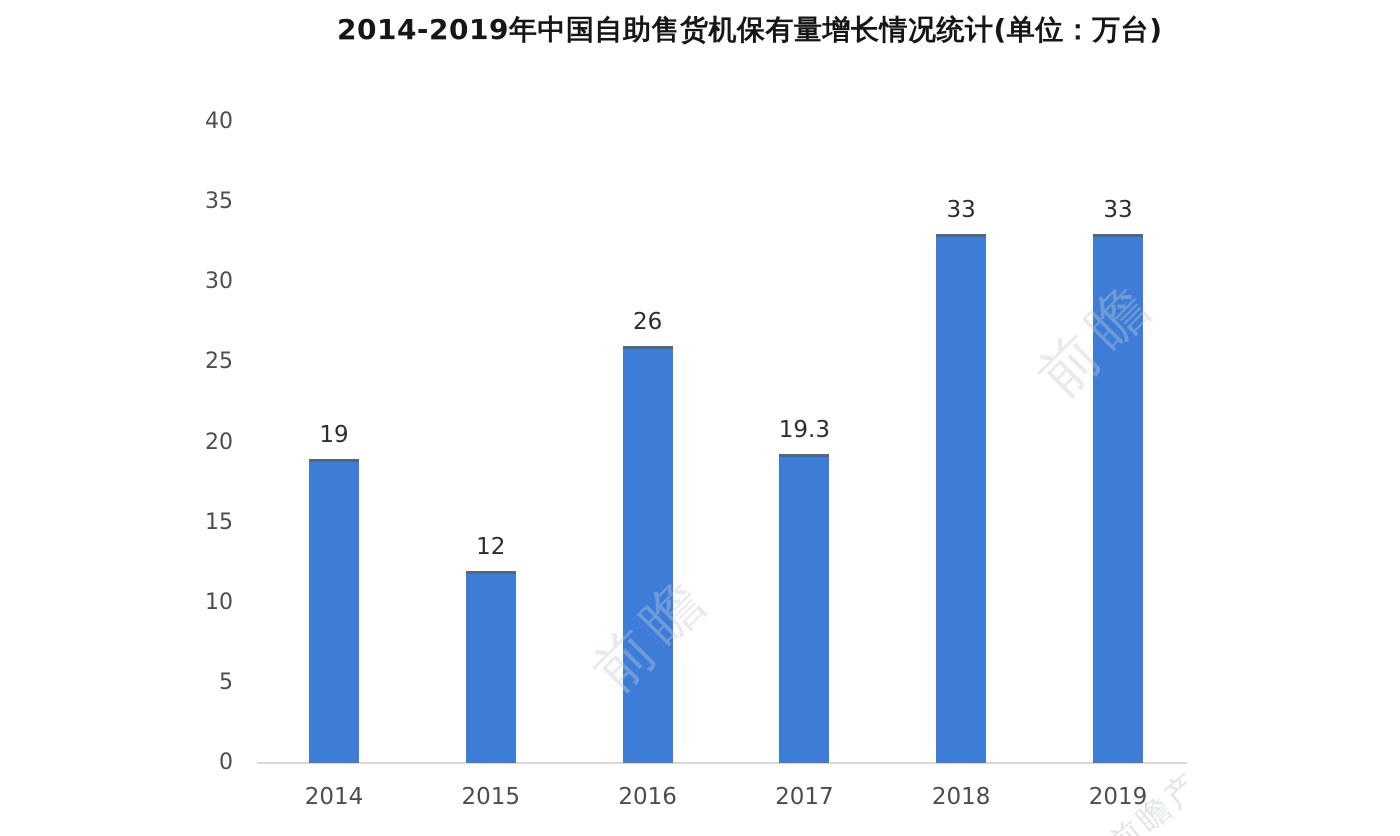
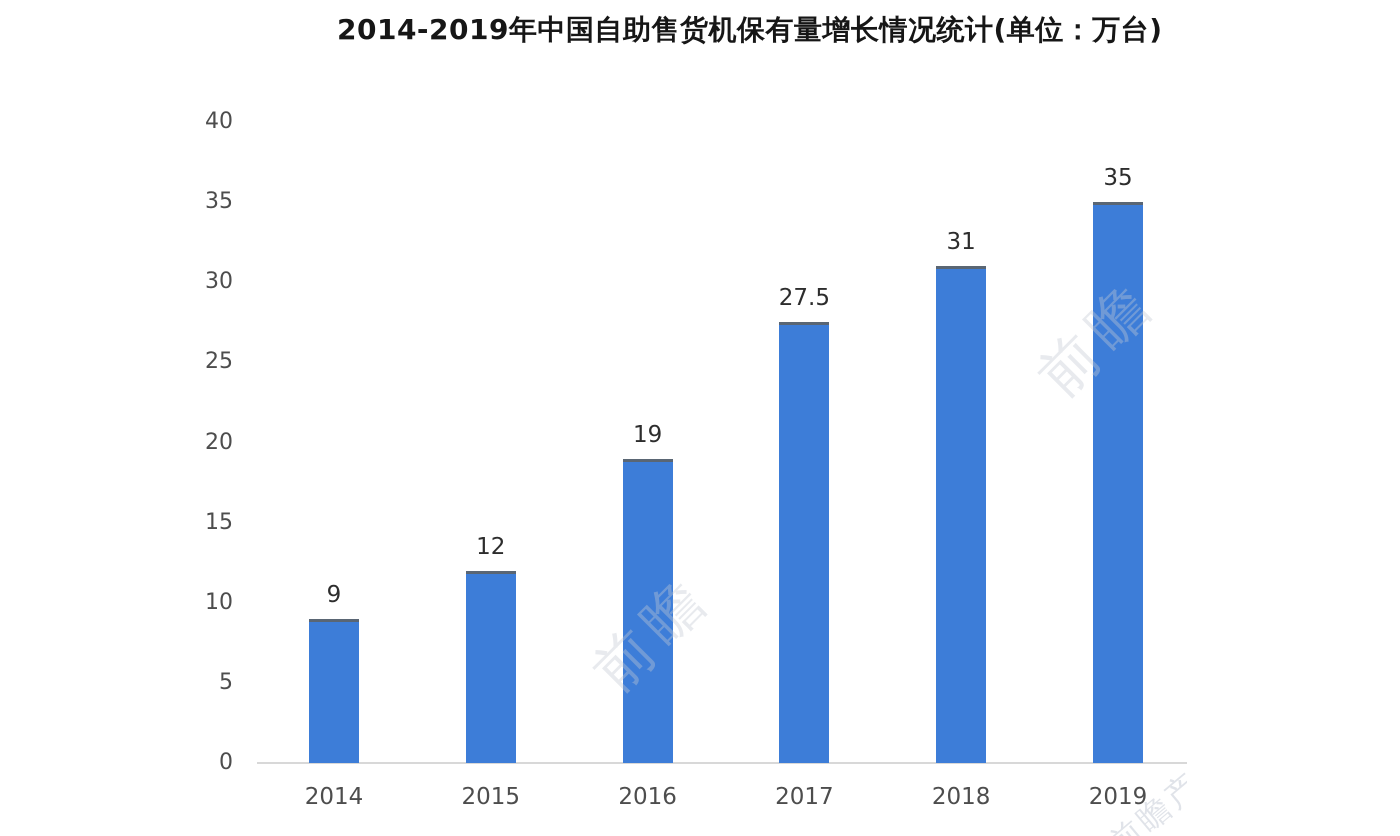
2014: 19 -> 9
2016: 26 -> 19
2017: 19.3 -> 27.5
2018: 33 -> 31
2019: 33 -> 35
